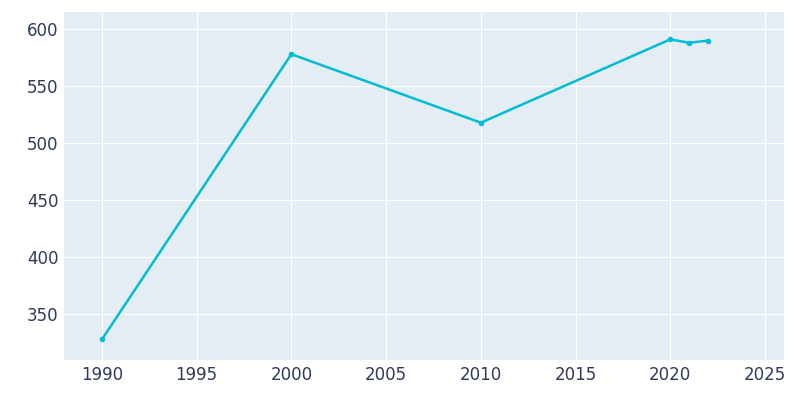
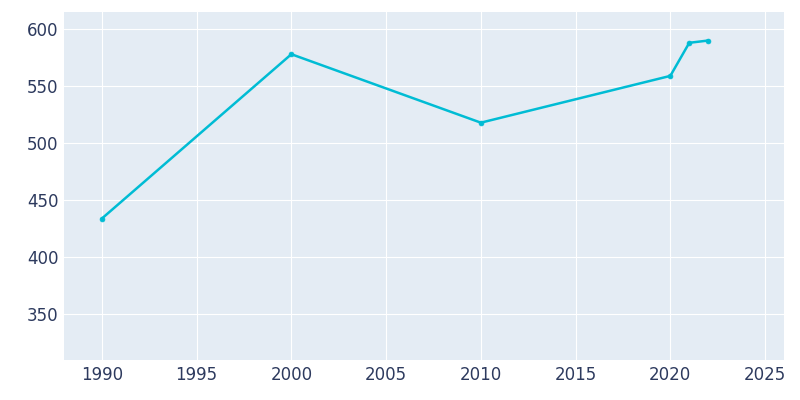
1990: 328 -> 434
2020: 591 -> 559
